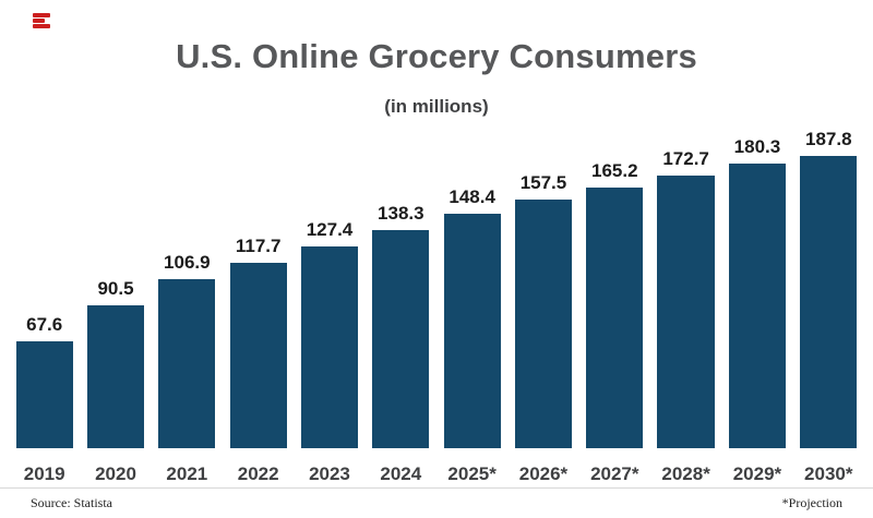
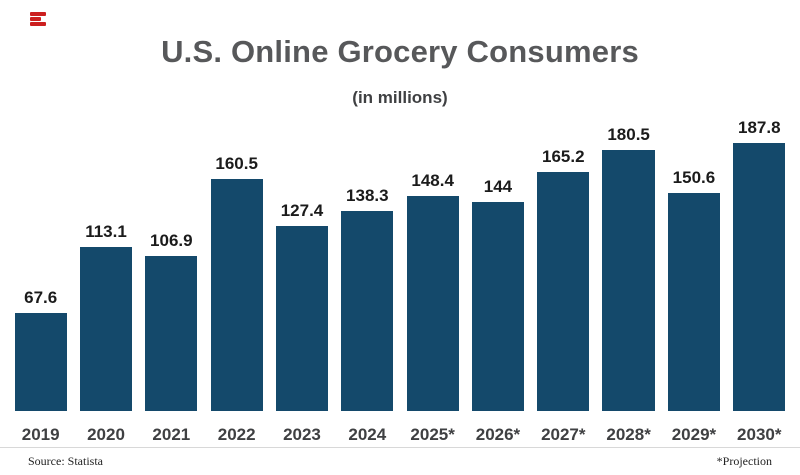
2020: 90.5 -> 113.1
2022: 117.7 -> 160.5
2026*: 157.5 -> 144
2028*: 172.7 -> 180.5
2029*: 180.3 -> 150.6
